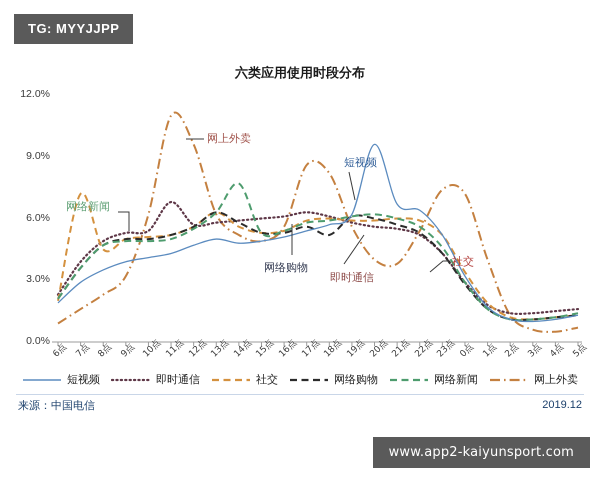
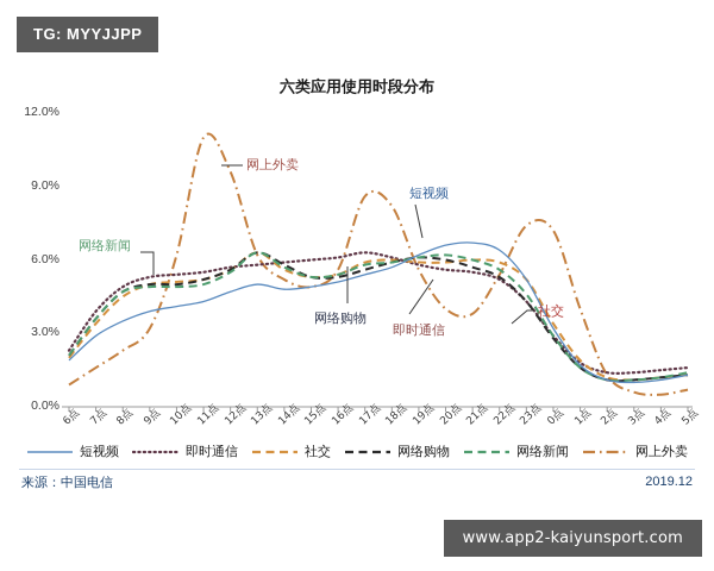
社交/7点: 7.2% -> 3.4%
即时通信/11点: 6.8% -> 5.5%
网络新闻/14点: 7.7% -> 5.7%
网络购物/18点: 5.2% -> 5.9%
短视频/20点: 9.6% -> 6.6%
